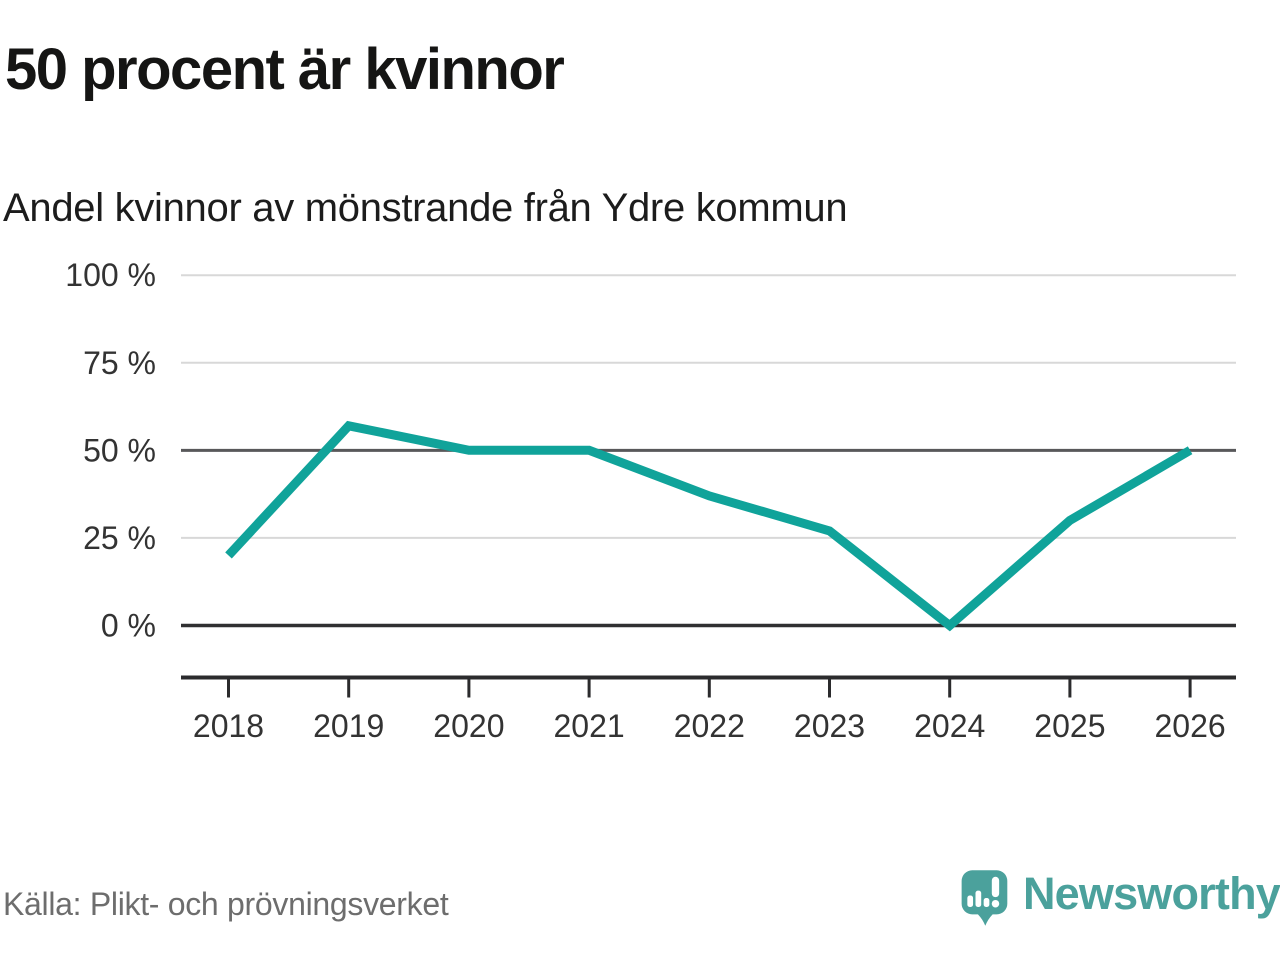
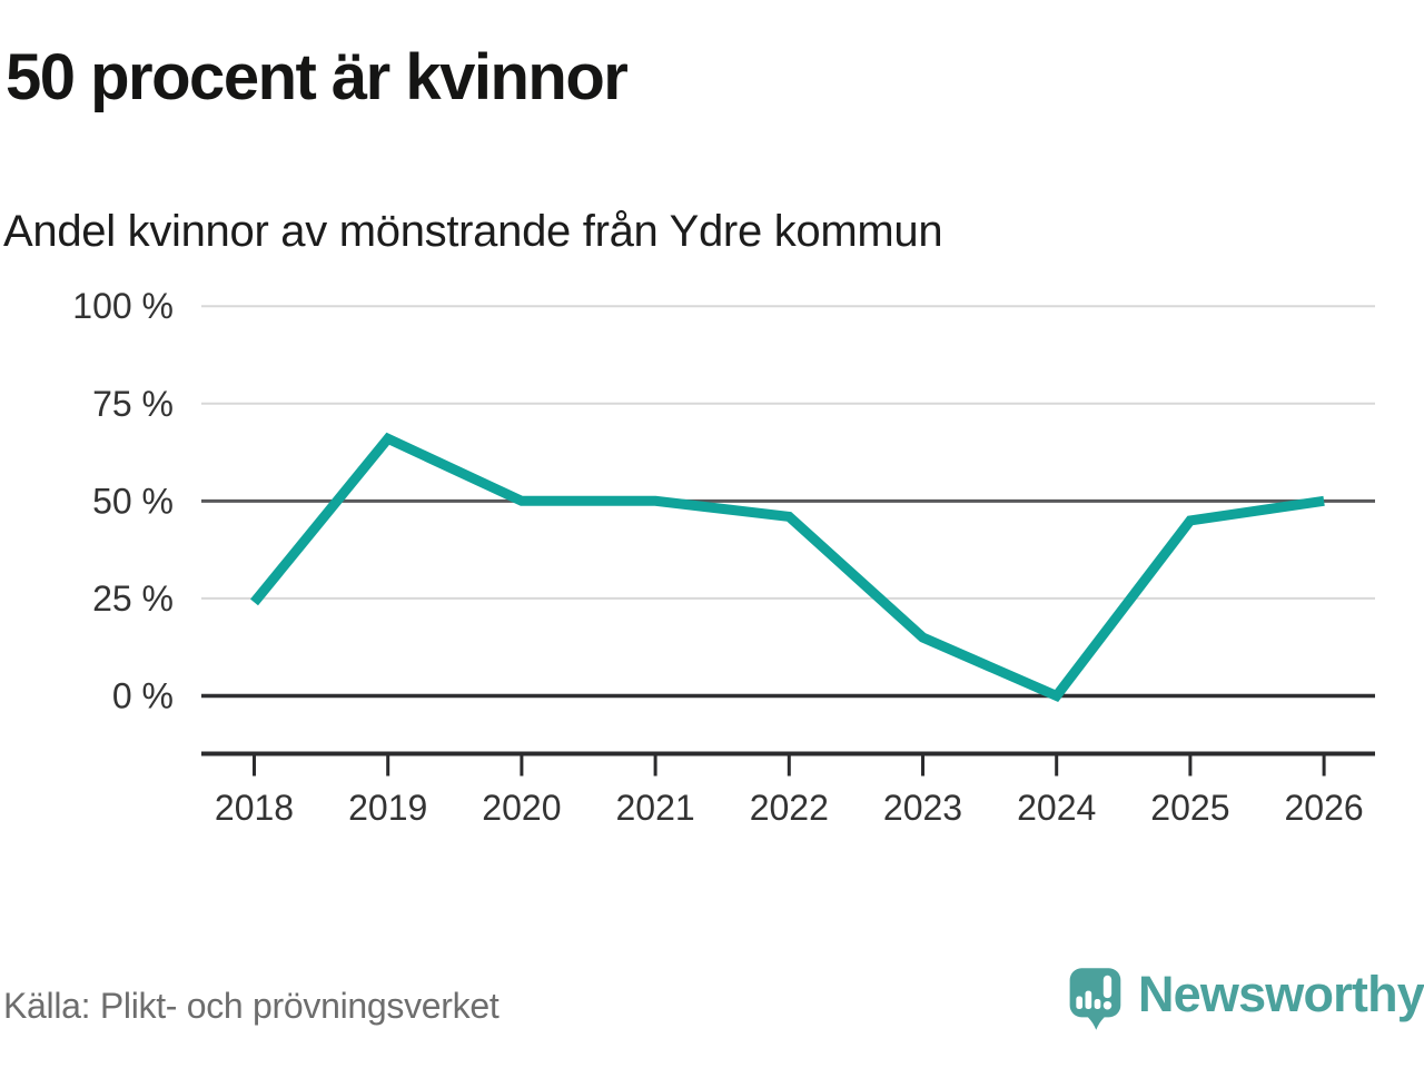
2018: 20% -> 24%
2019: 57% -> 66%
2022: 37% -> 46%
2023: 27% -> 15%
2025: 30% -> 45%
